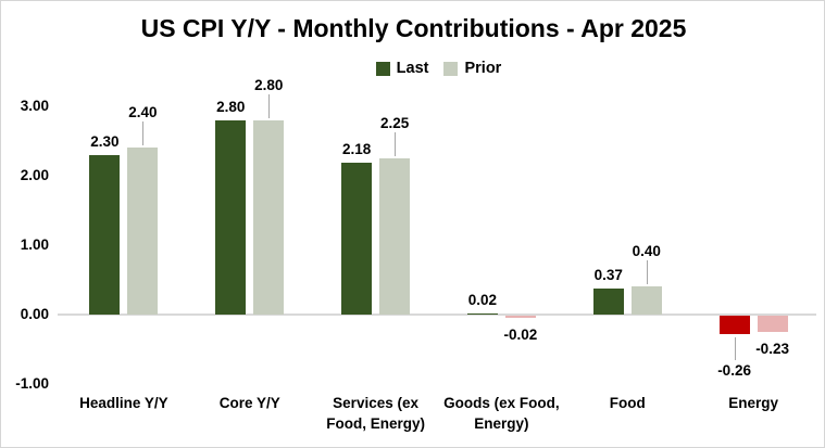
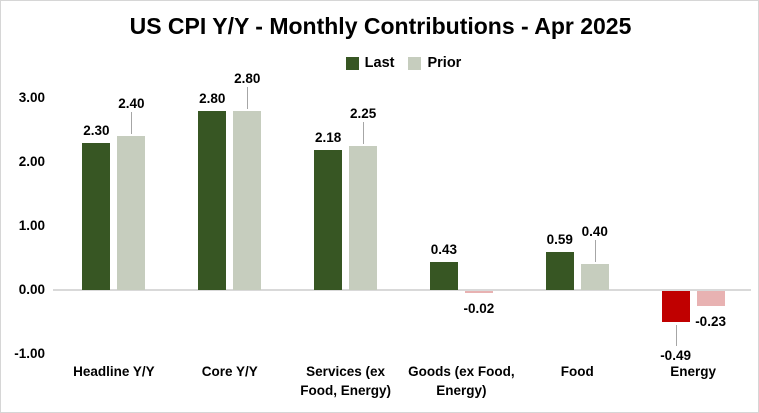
Last/Goods (ex Food, Energy): 0.02 -> 0.43
Last/Food: 0.37 -> 0.59
Last/Energy: -0.26 -> -0.49
